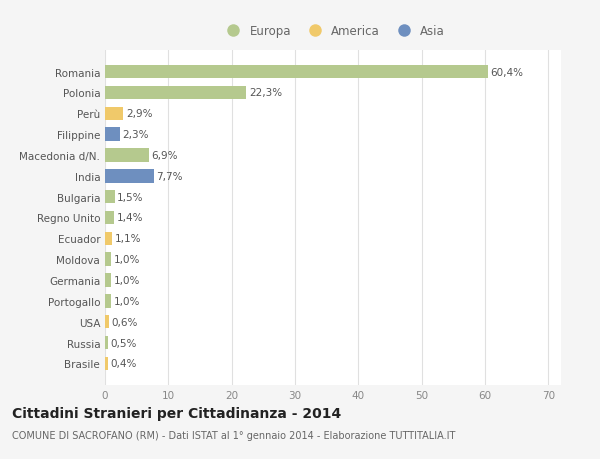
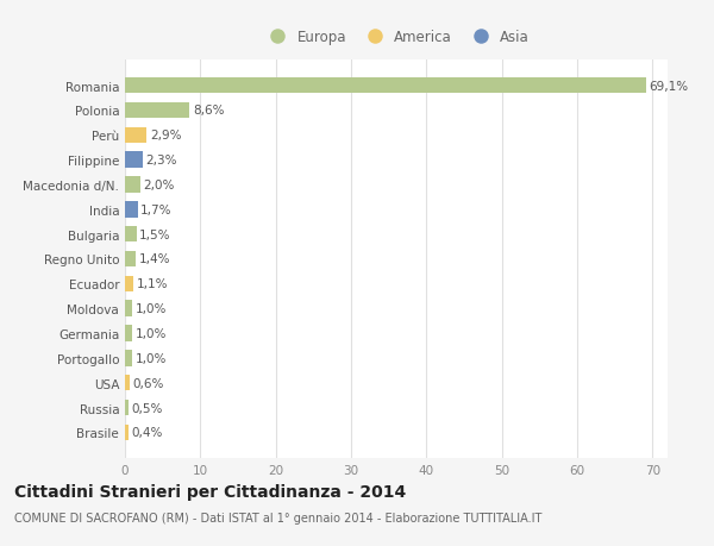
Romania: 60,4% -> 69,1%
Polonia: 22,3% -> 8,6%
Macedonia d/N.: 6,9% -> 2,0%
India: 7,7% -> 1,7%
